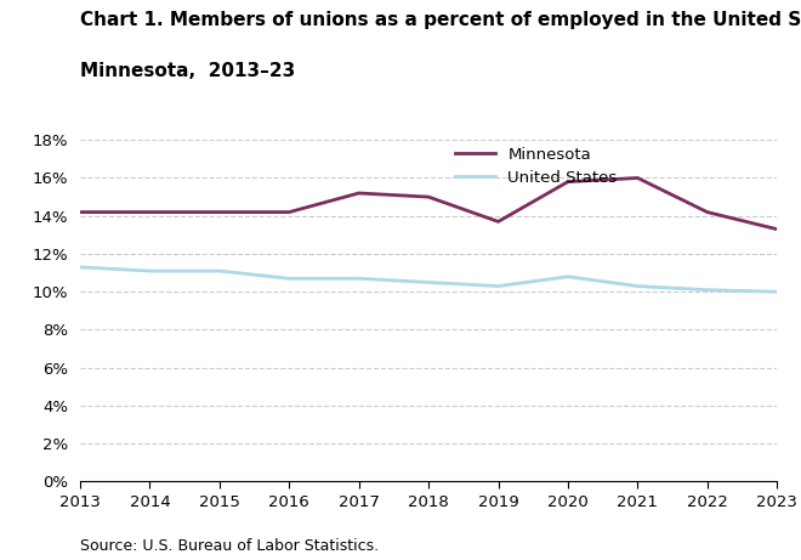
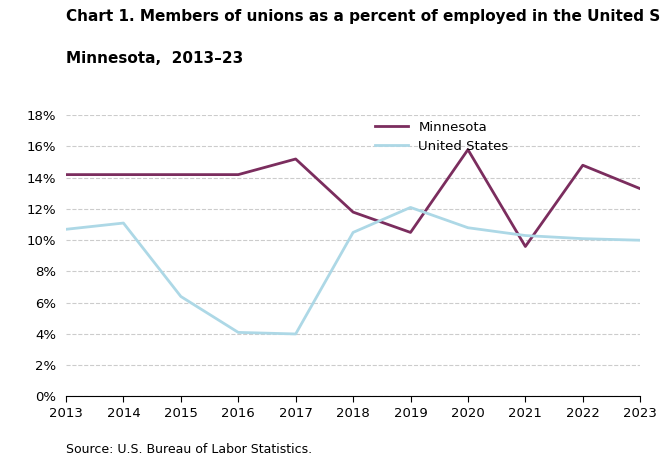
United States/2013: 11.3% -> 10.7%
United States/2015: 11.1% -> 6.4%
United States/2016: 10.7% -> 4.1%
United States/2017: 10.7% -> 4.0%
Minnesota/2018: 15.0% -> 11.8%
Minnesota/2019: 13.7% -> 10.5%
United States/2019: 10.3% -> 12.1%
Minnesota/2021: 16.0% -> 9.6%
Minnesota/2022: 14.2% -> 14.8%
